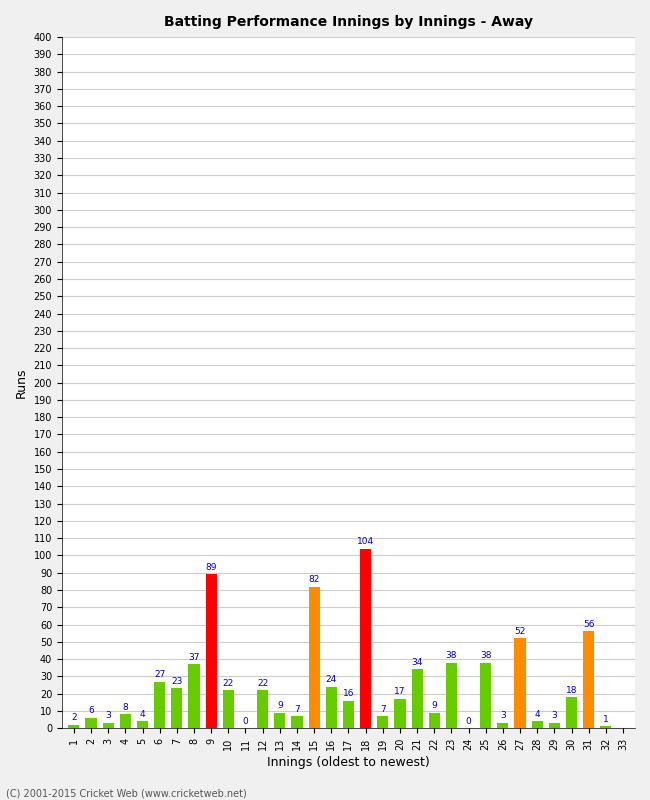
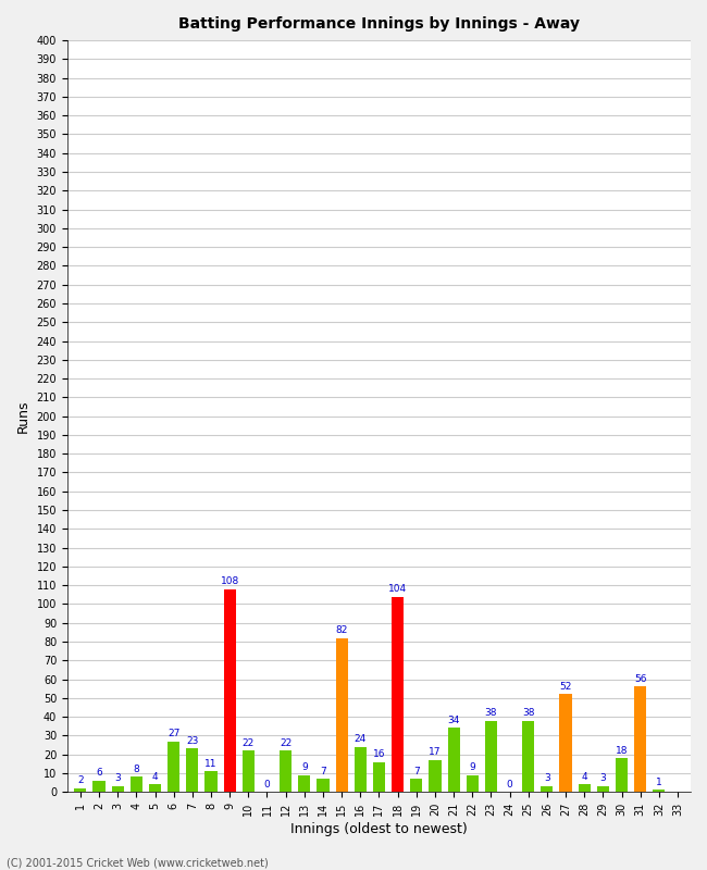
8: 37 -> 11
9: 89 -> 108
